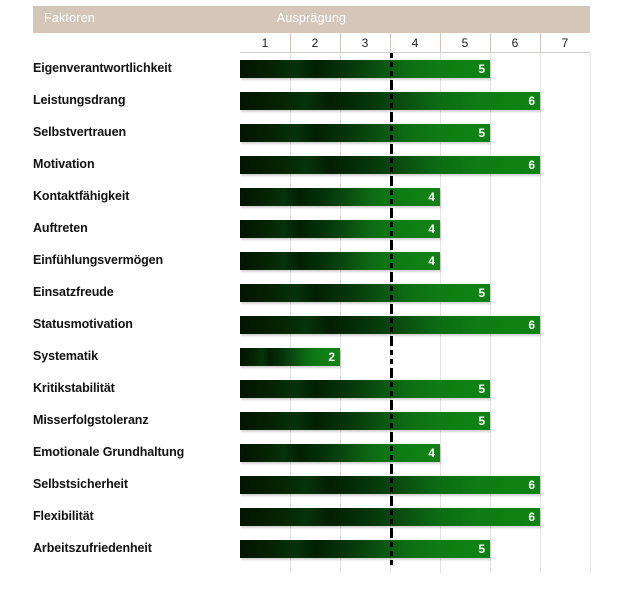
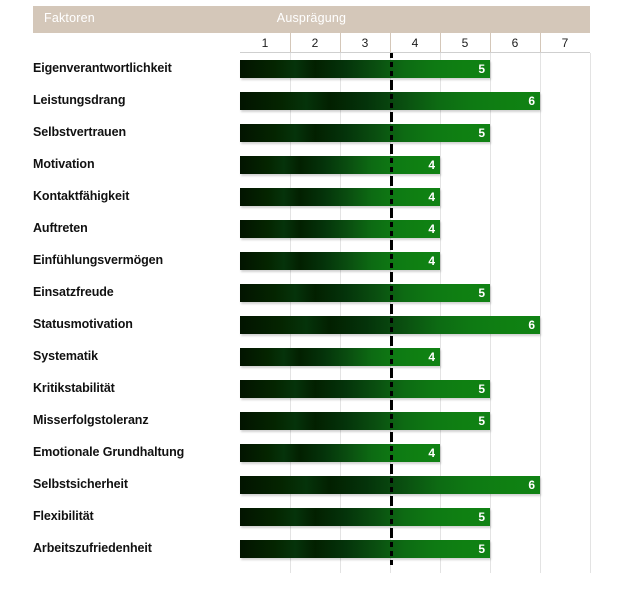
Motivation: 6 -> 4
Systematik: 2 -> 4
Flexibilität: 6 -> 5
